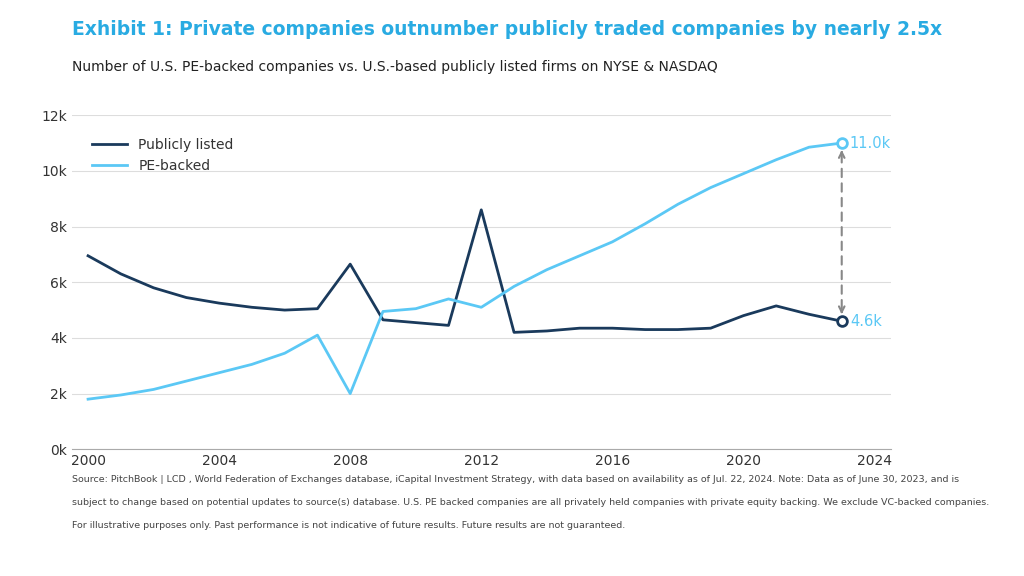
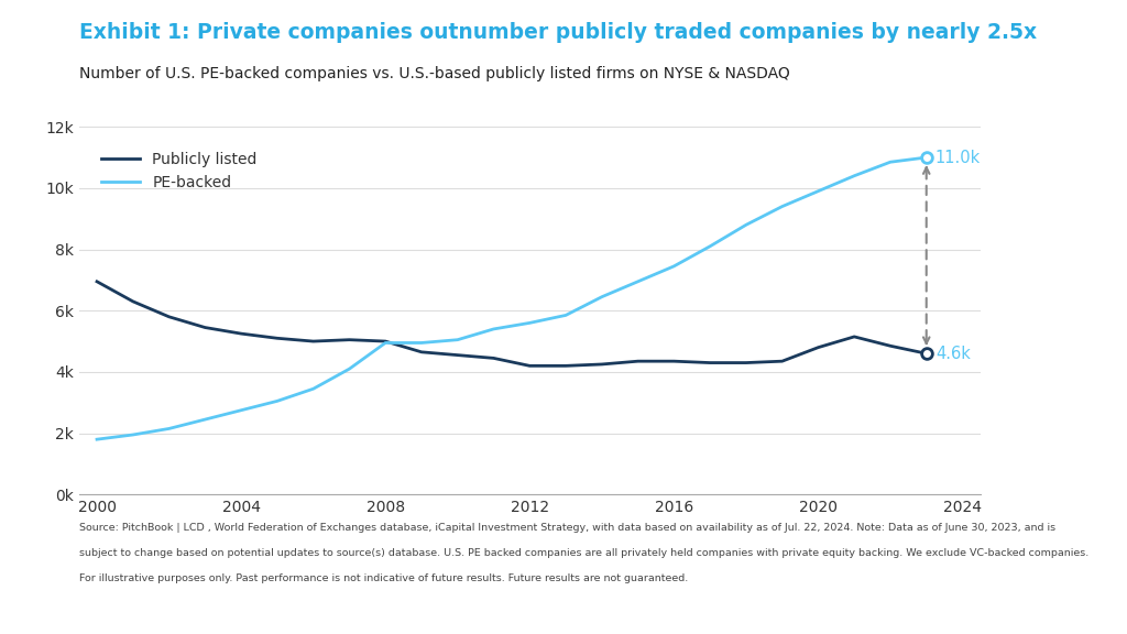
Publicly listed/2008: 6.65k -> 5.00k
PE-backed/2008: 2.00k -> 4.95k
Publicly listed/2012: 8.60k -> 4.20k
PE-backed/2012: 5.10k -> 5.60k
